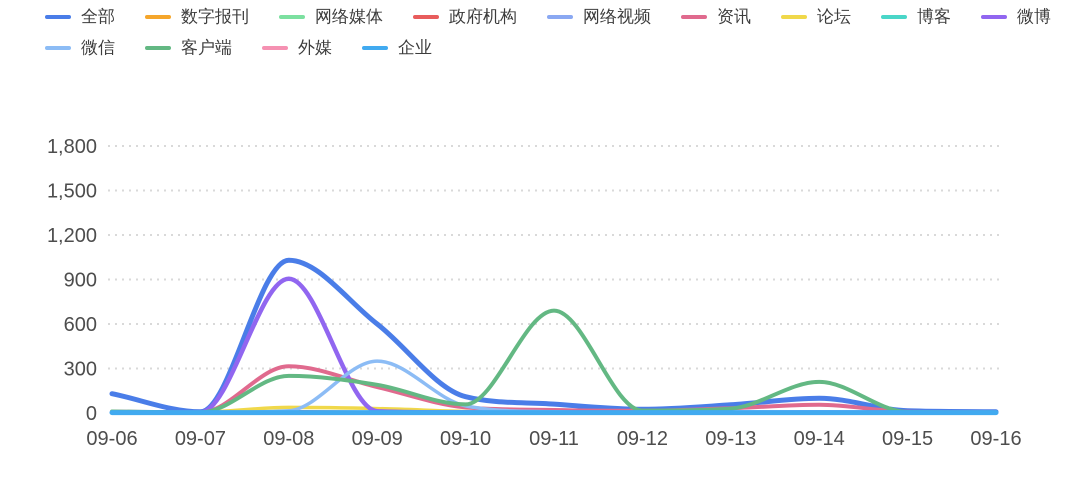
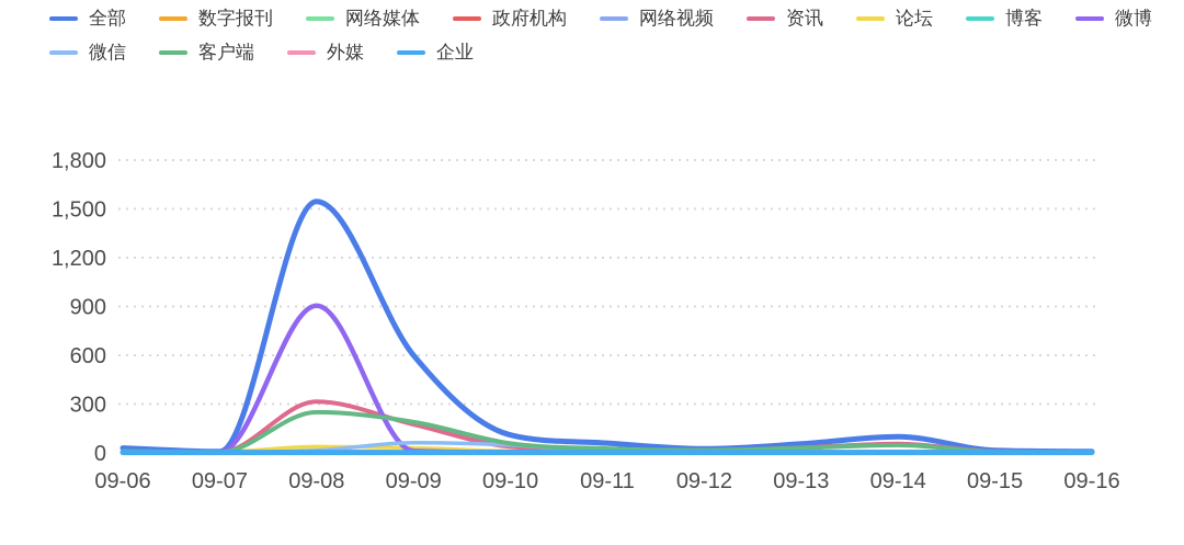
全部/09-06: 130 -> 30
全部/09-08: 1030 -> 1540
微信/09-09: 350 -> 60
客户端/09-11: 690 -> 30
客户端/09-14: 210 -> 50
